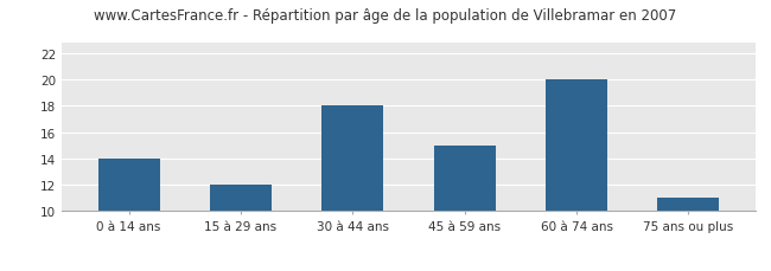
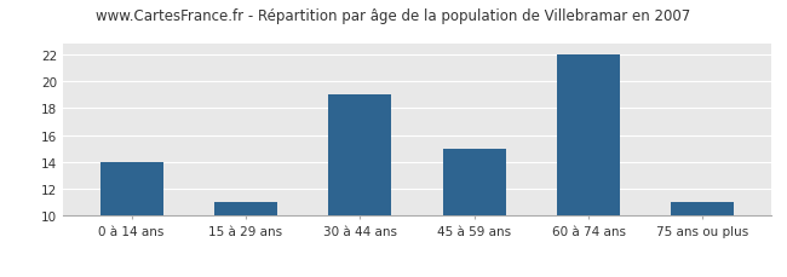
15 à 29 ans: 12 -> 11
30 à 44 ans: 18 -> 19
60 à 74 ans: 20 -> 22
